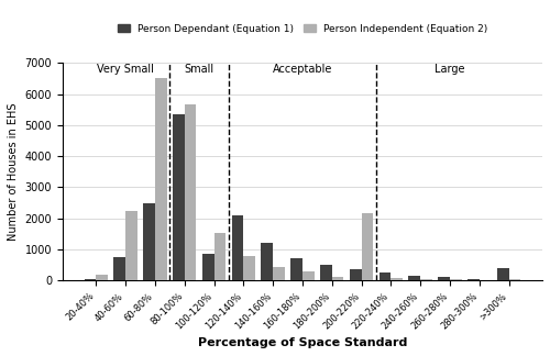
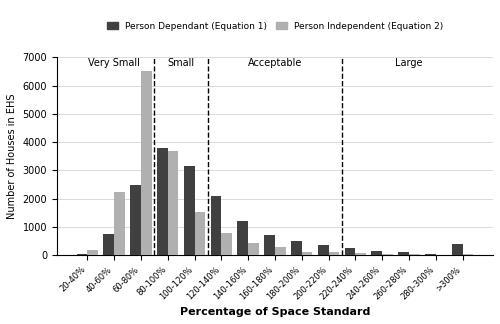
Person Dependant (Equation 1)/80-100%: 5350 -> 3800
Person Independent (Equation 2)/80-100%: 5650 -> 3700
Person Dependant (Equation 1)/100-120%: 850 -> 3150
Person Independent (Equation 2)/200-220%: 2150 -> 100
